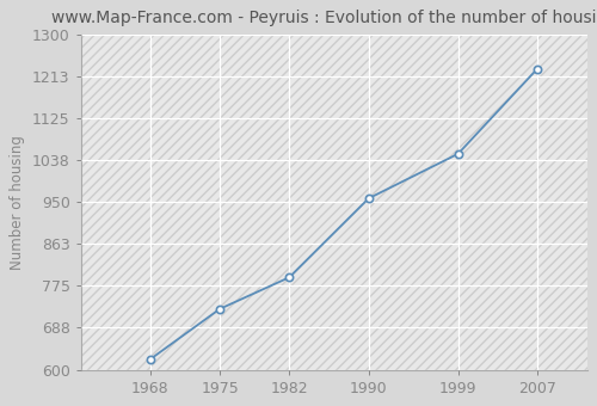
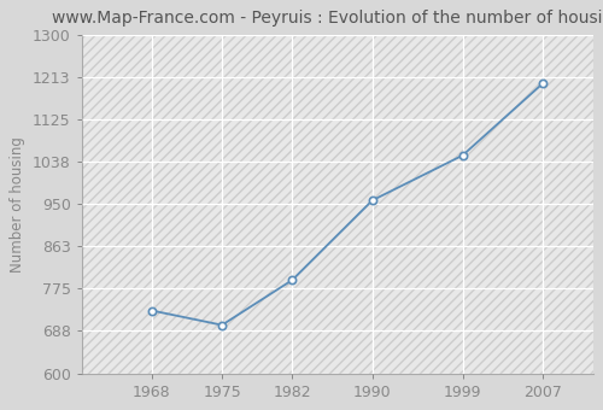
1968: 622 -> 730
1975: 727 -> 700
2007: 1229 -> 1200
